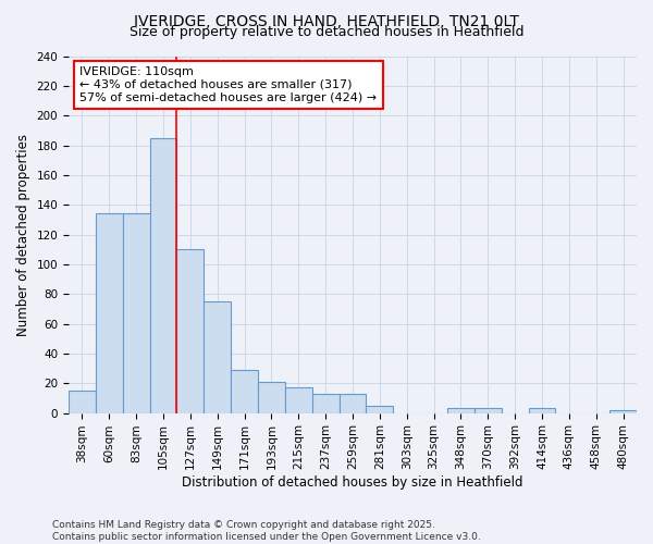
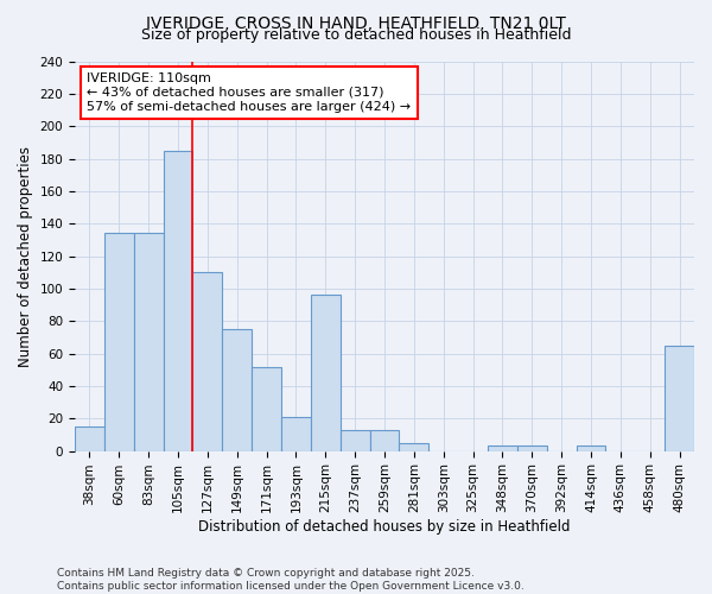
171sqm: 29 -> 52
215sqm: 17 -> 96
480sqm: 2 -> 65
